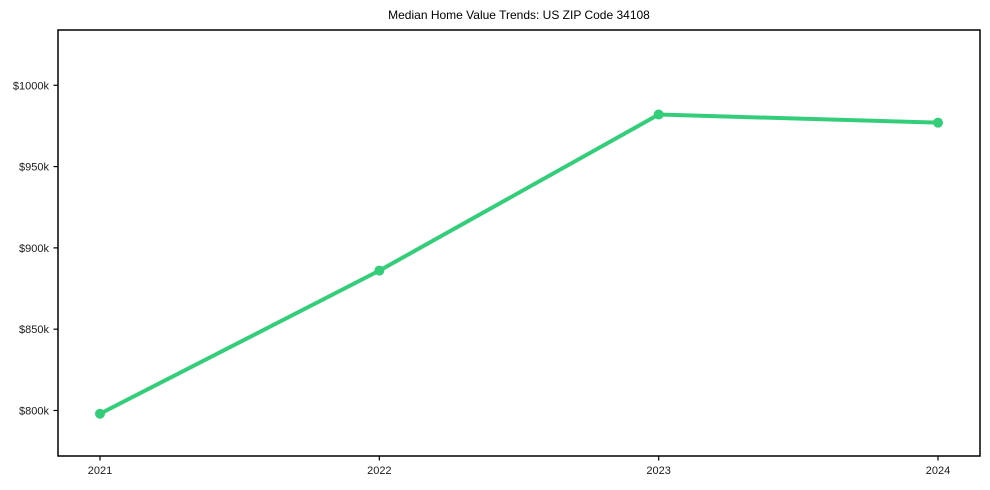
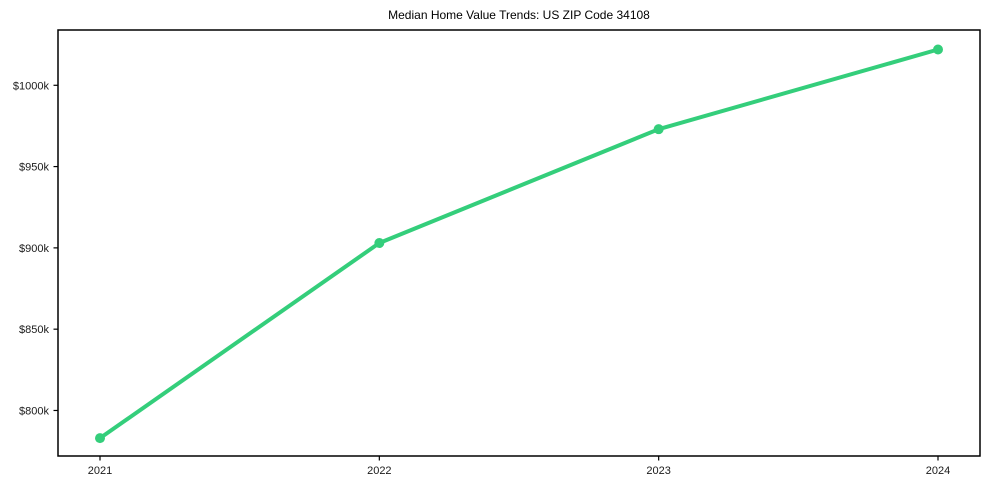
2021: $798k -> $783k
2022: $886k -> $903k
2023: $982k -> $973k
2024: $977k -> $1022k
